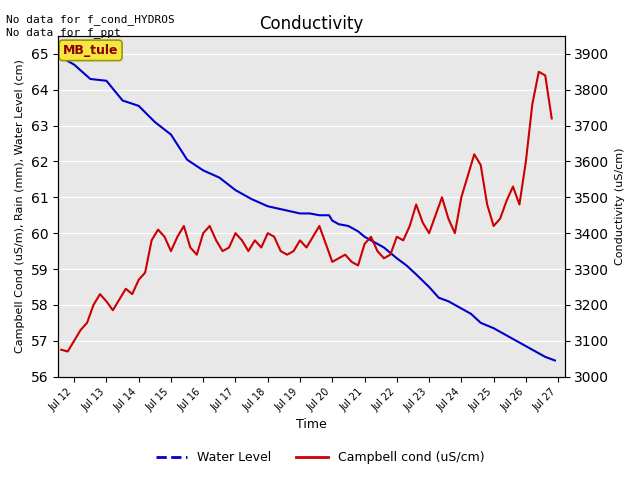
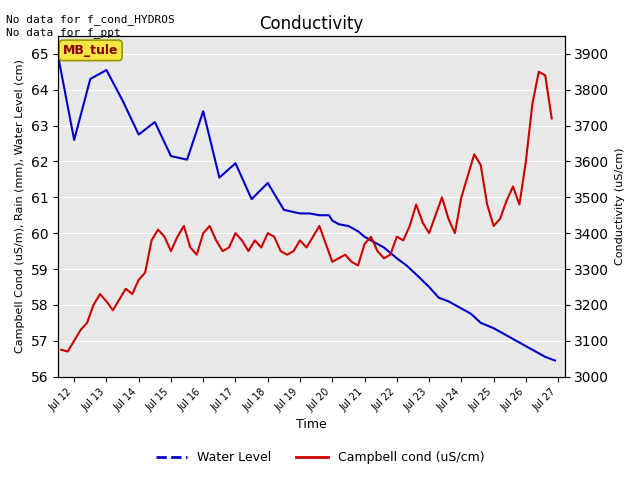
Water Level/Jul 12: 64.70 -> 62.60
Water Level/Jul 13: 64.25 -> 64.55
Water Level/Jul 14: 63.55 -> 62.75
Water Level/Jul 15: 62.75 -> 62.15
Water Level/Jul 16: 61.75 -> 63.40
Water Level/Jul 17: 61.20 -> 61.95
Water Level/Jul 18: 60.75 -> 61.40
